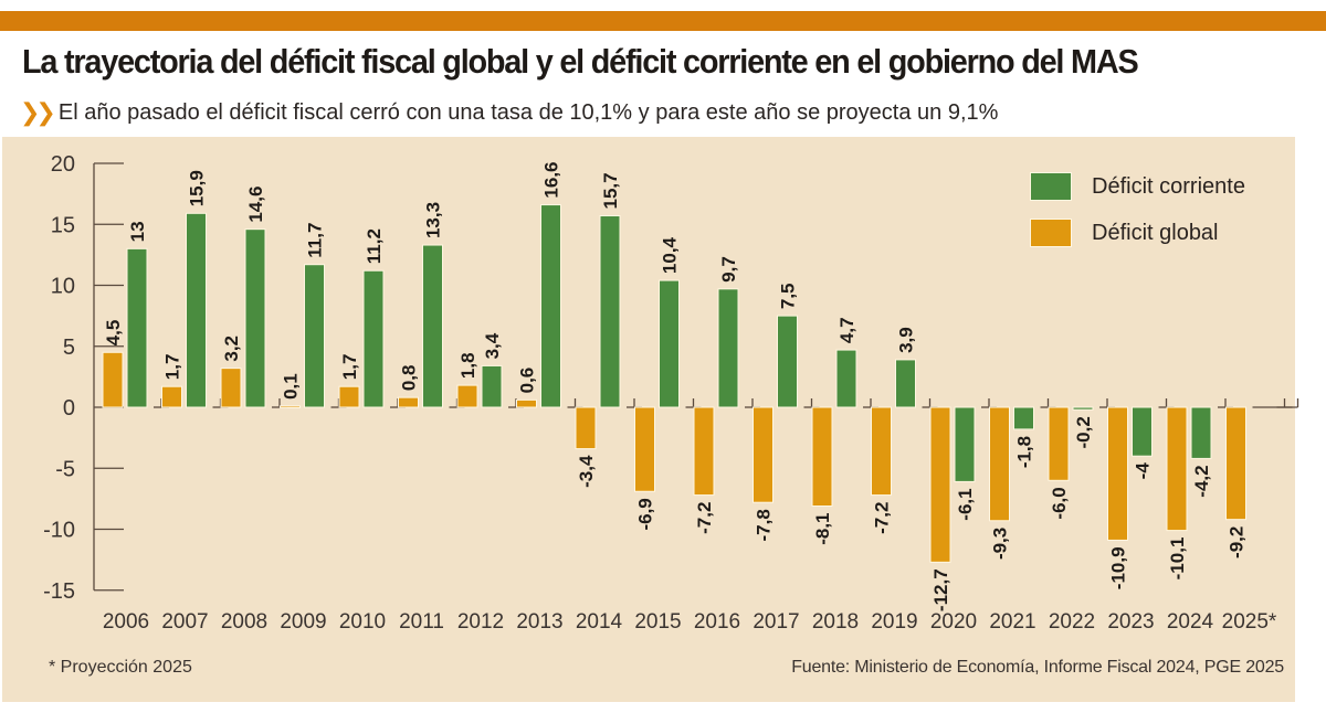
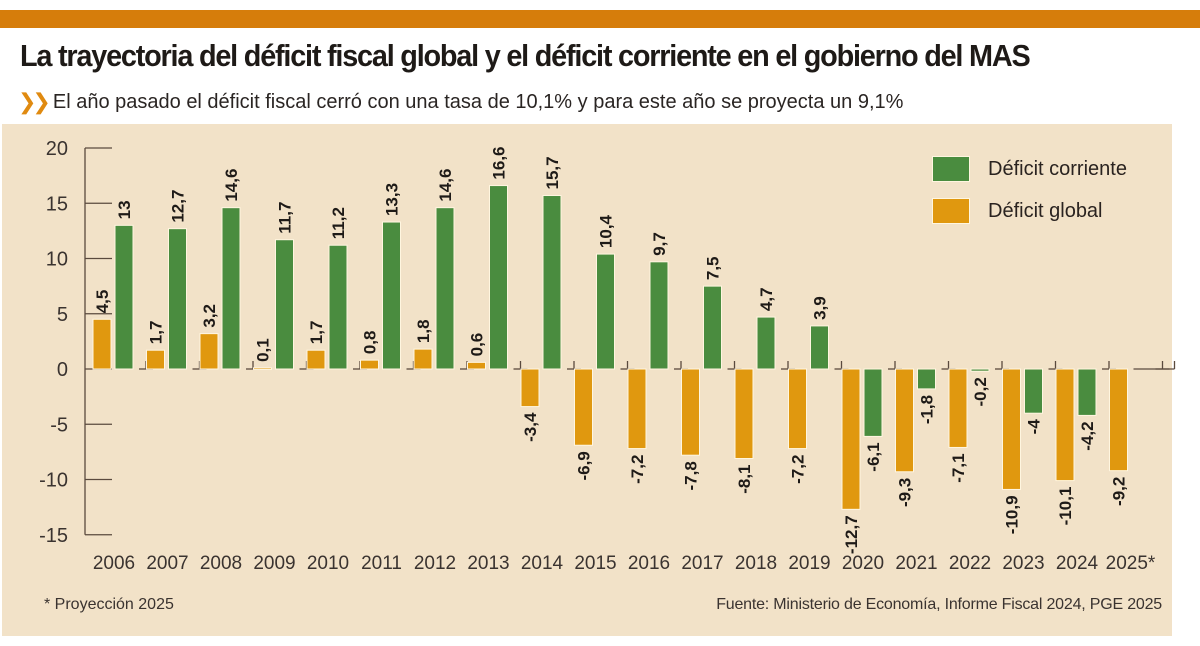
Déficit corriente/2007: 15,9 -> 12,7
Déficit corriente/2012: 3,4 -> 14,6
Déficit global/2022: -6,0 -> -7,1
